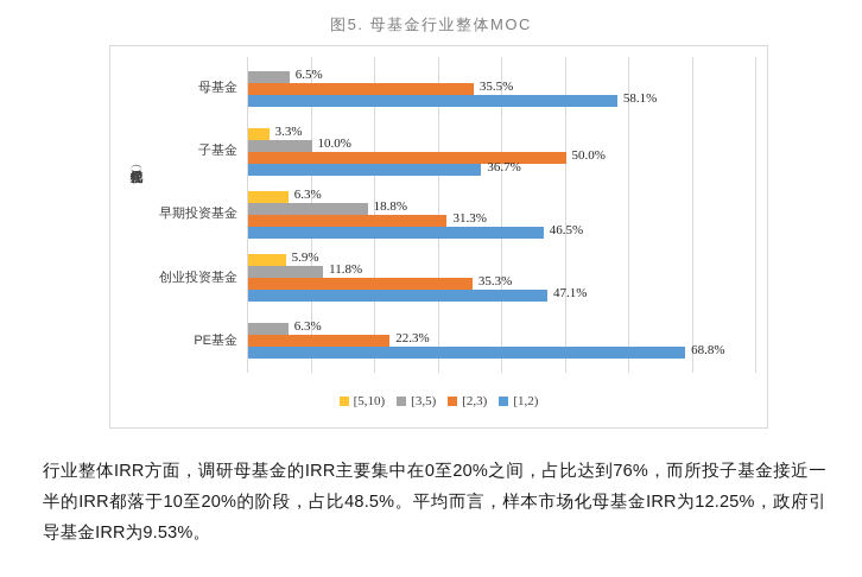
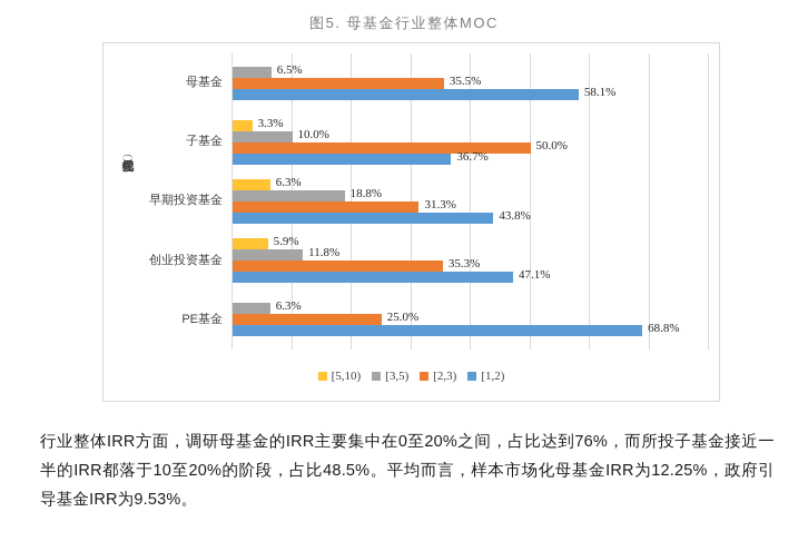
[1,2)/早期投资基金: 46.5% -> 43.8%
[2,3)/PE基金: 22.3% -> 25.0%
